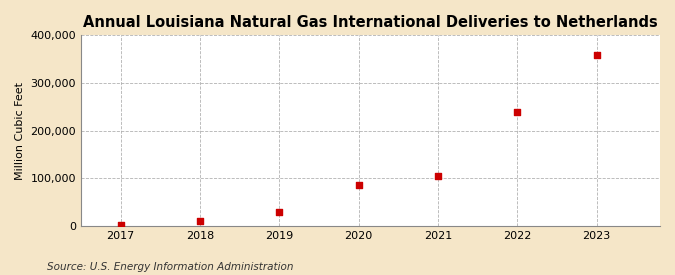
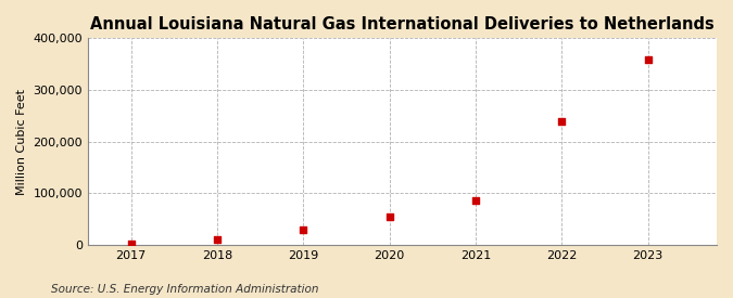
2020: 85,000 -> 55,000
2021: 105,000 -> 85,000
